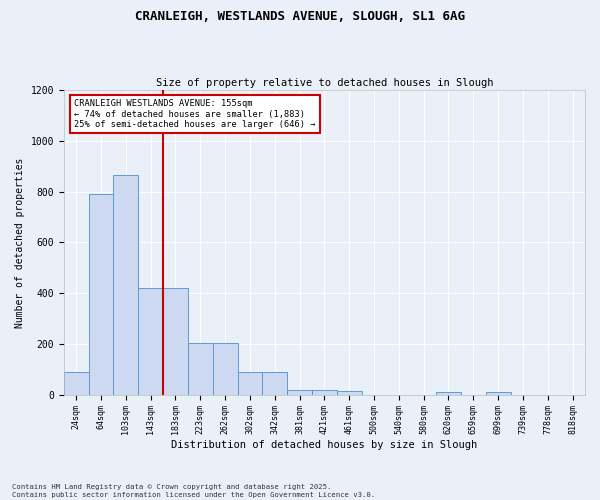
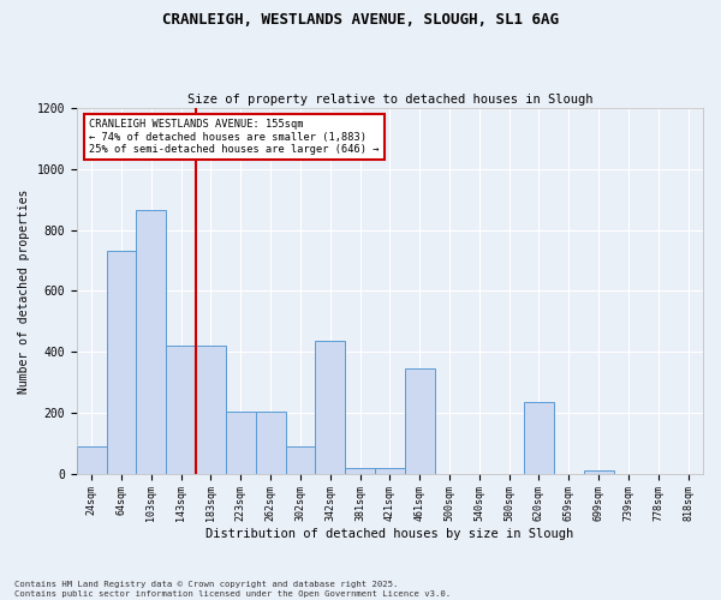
64sqm: 790 -> 730
342sqm: 90 -> 435
461sqm: 15 -> 345
620sqm: 10 -> 235
